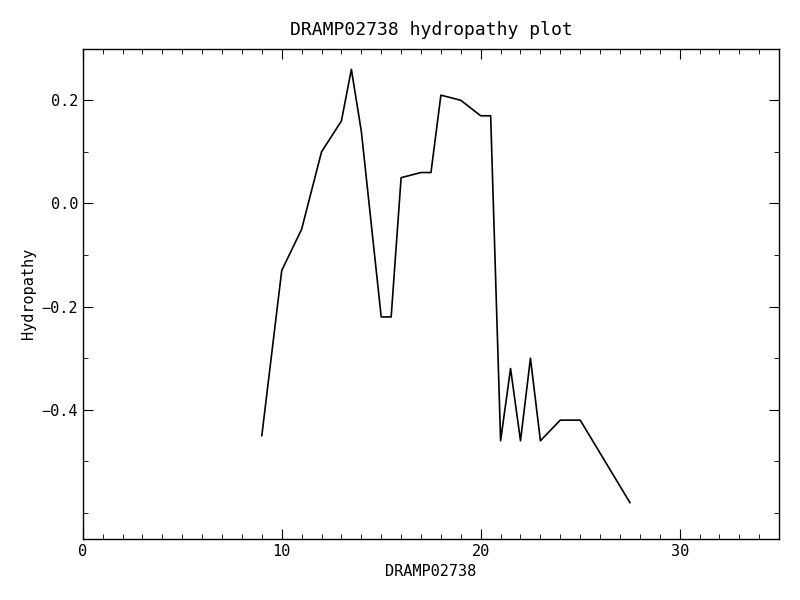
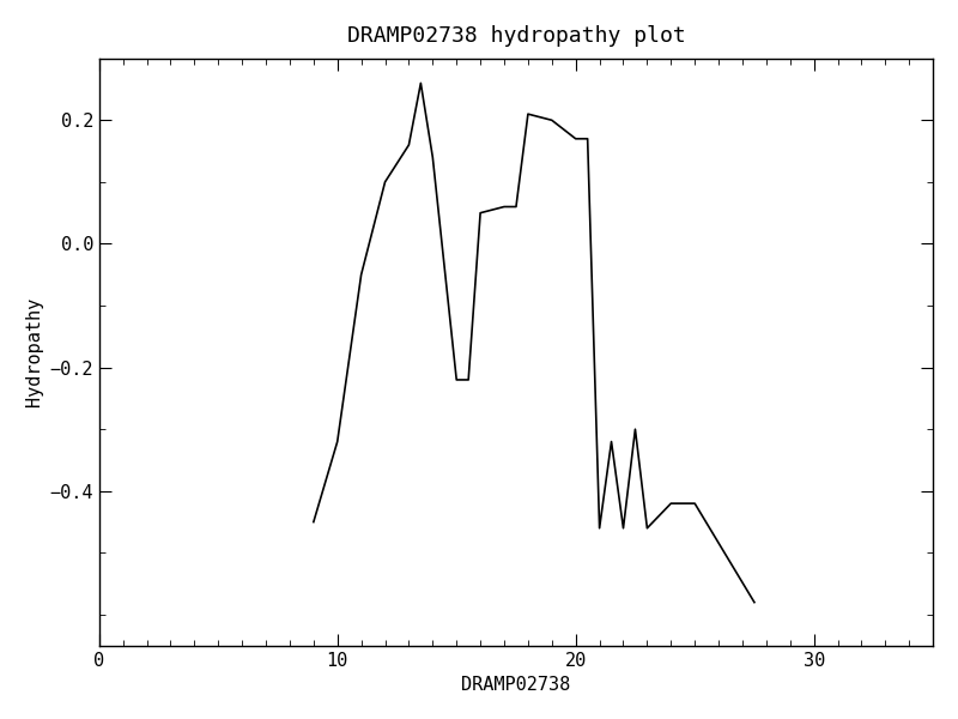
10: -0.13 -> -0.32
